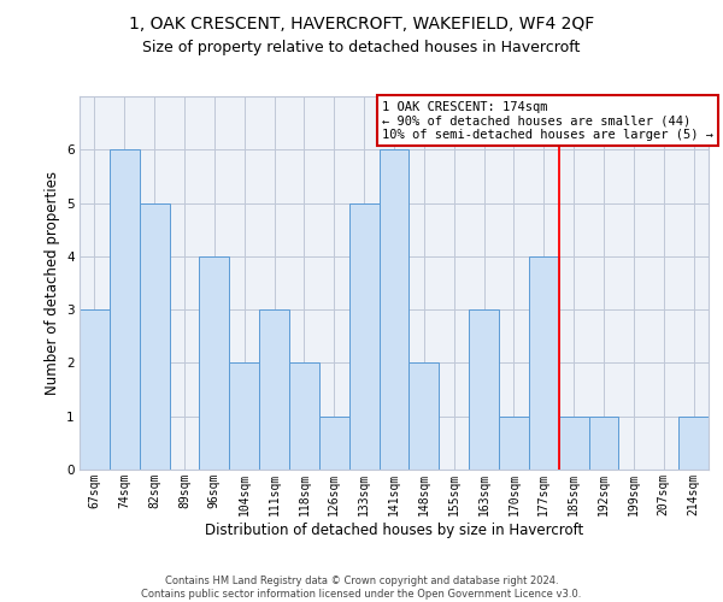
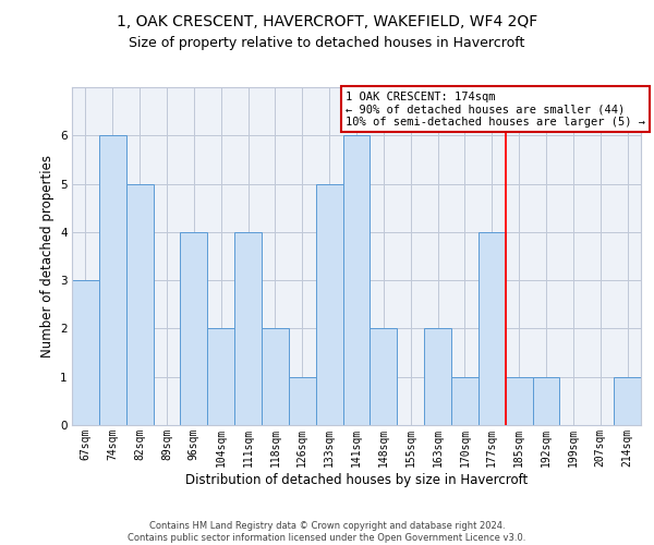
111sqm: 3 -> 4
163sqm: 3 -> 2
